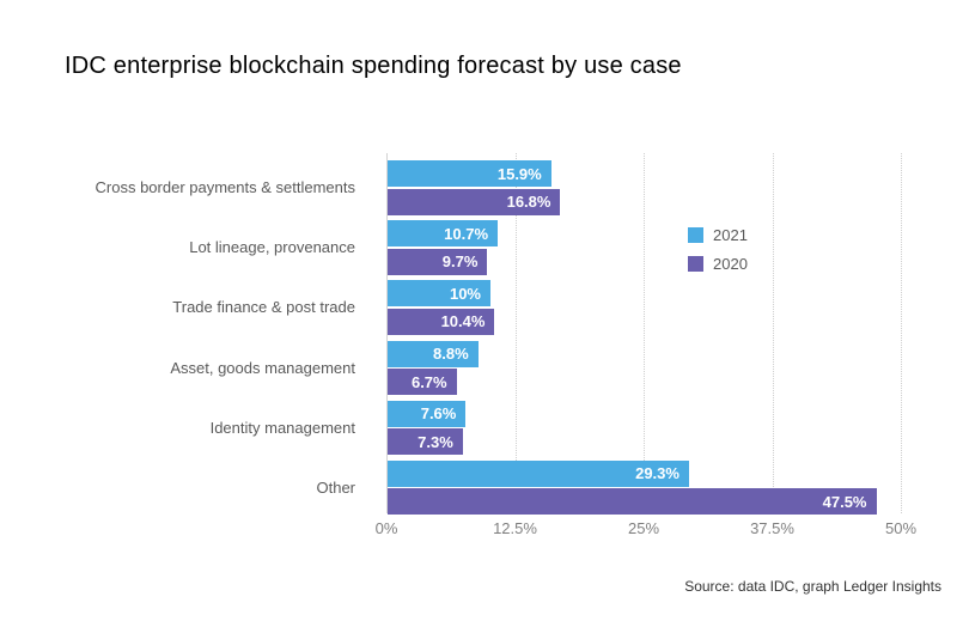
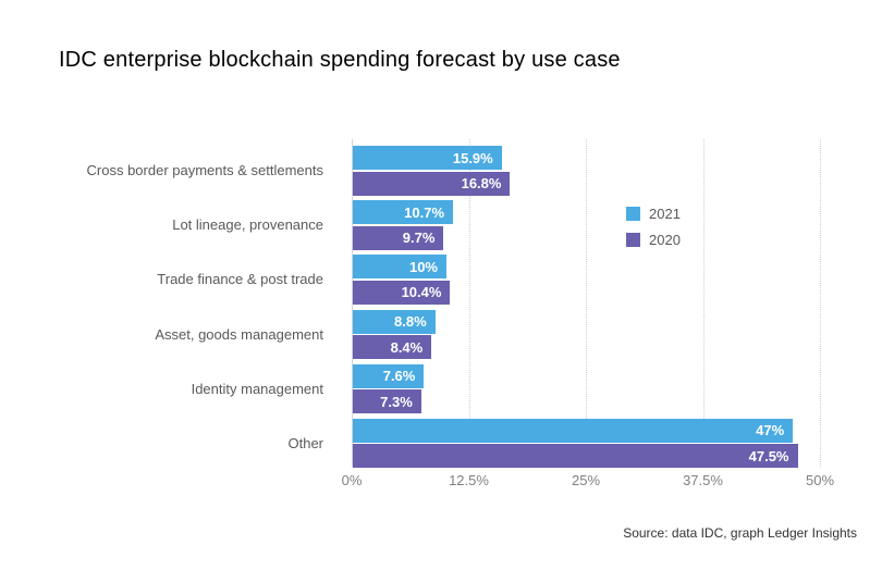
2020/Asset, goods management: 6.7% -> 8.4%
2021/Other: 29.3% -> 47%
